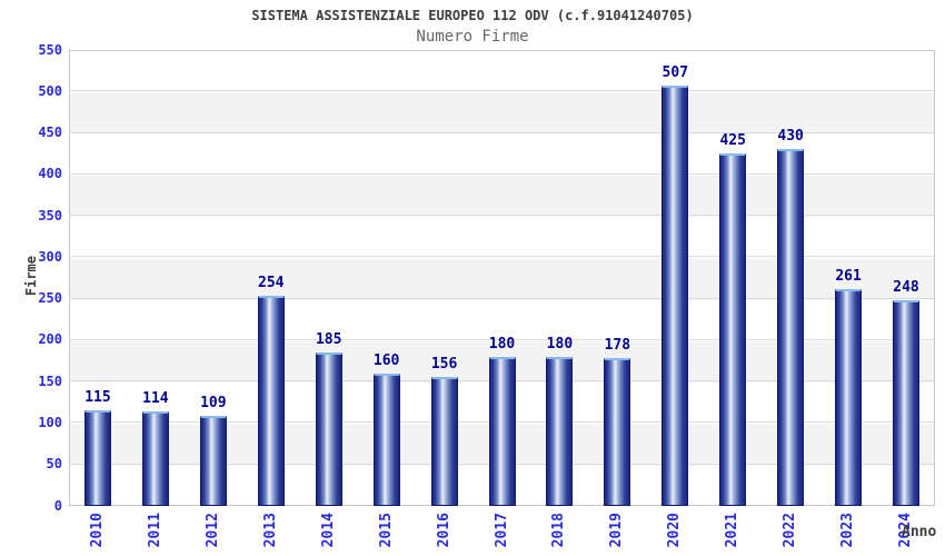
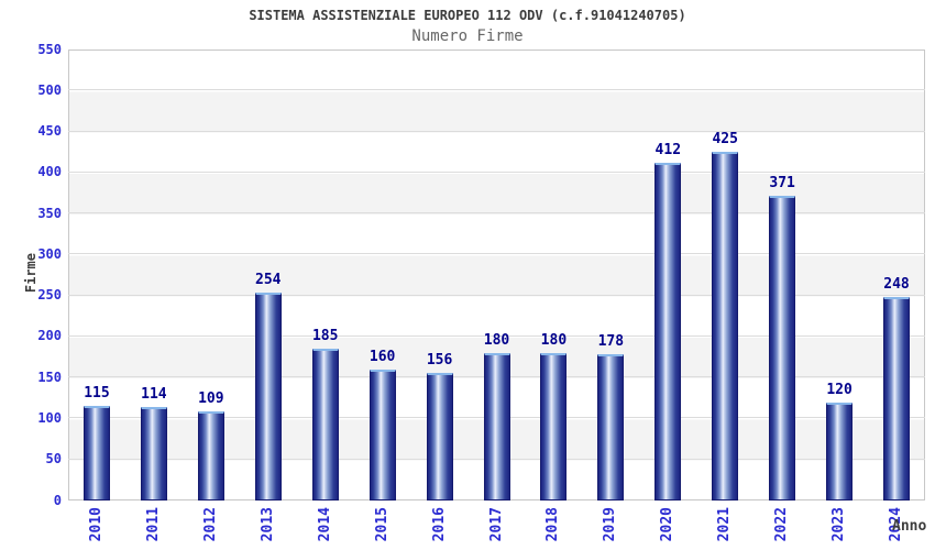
2020: 507 -> 412
2022: 430 -> 371
2023: 261 -> 120
